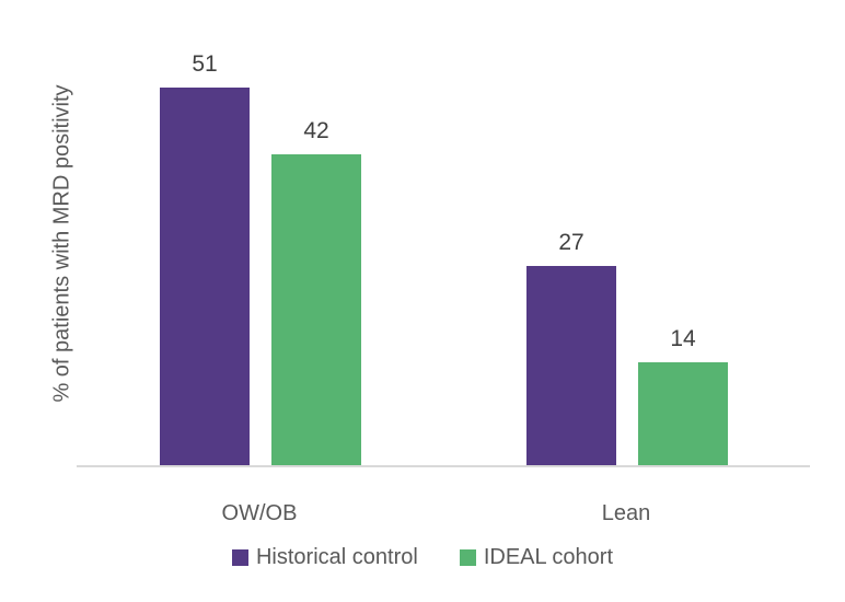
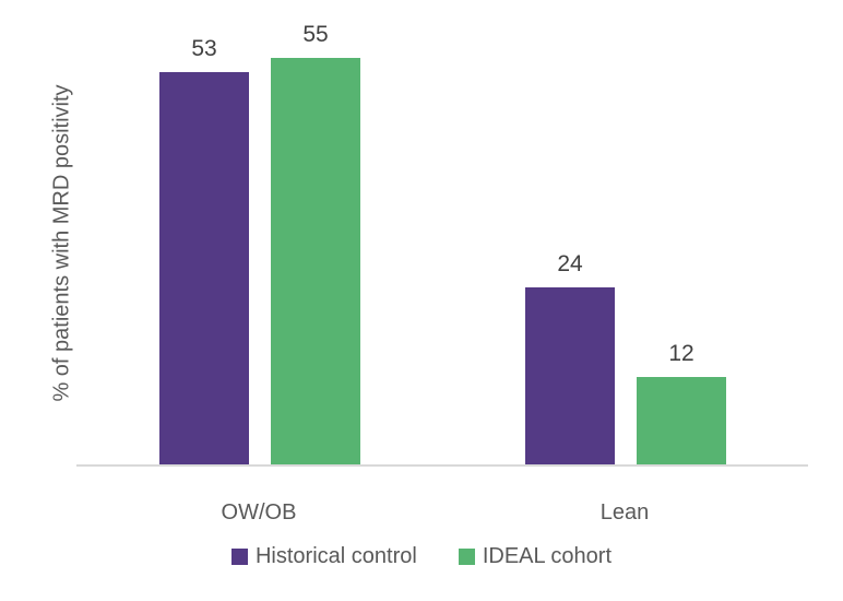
Historical control/OW/OB: 51 -> 53
IDEAL cohort/OW/OB: 42 -> 55
Historical control/Lean: 27 -> 24
IDEAL cohort/Lean: 14 -> 12
